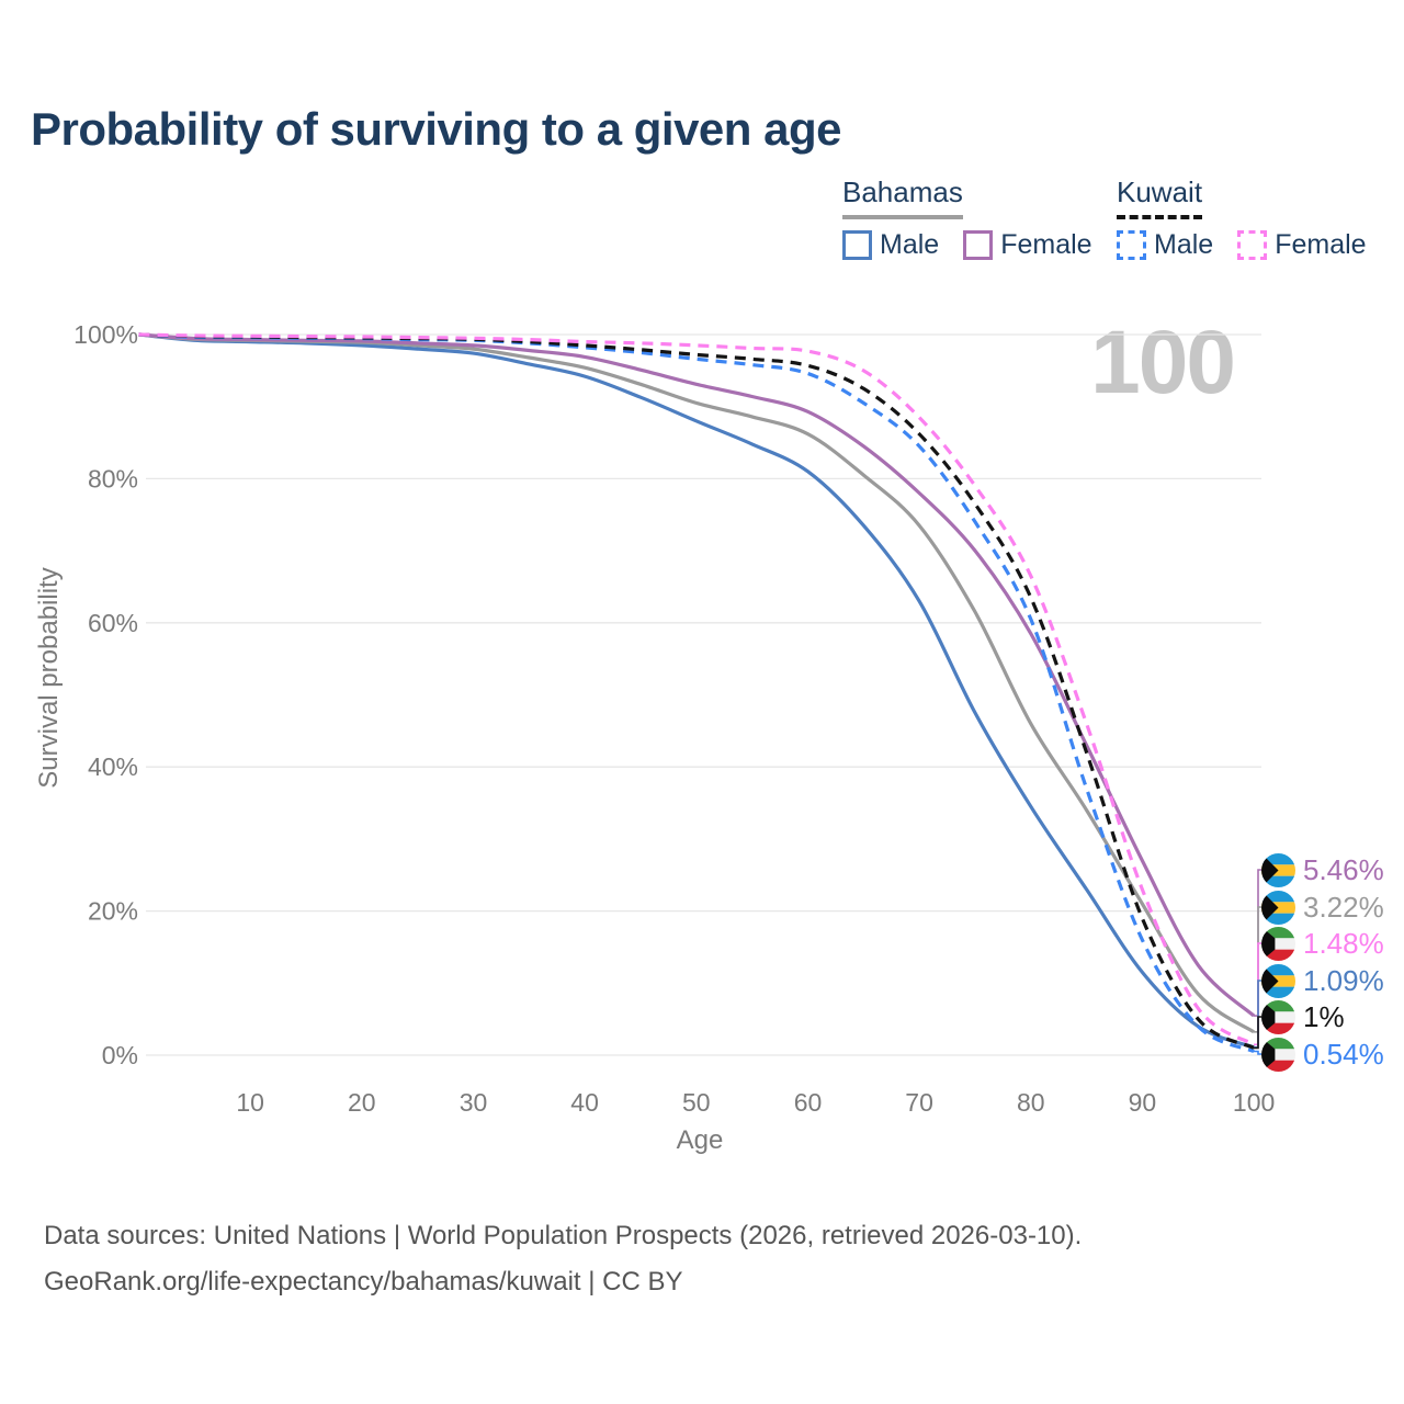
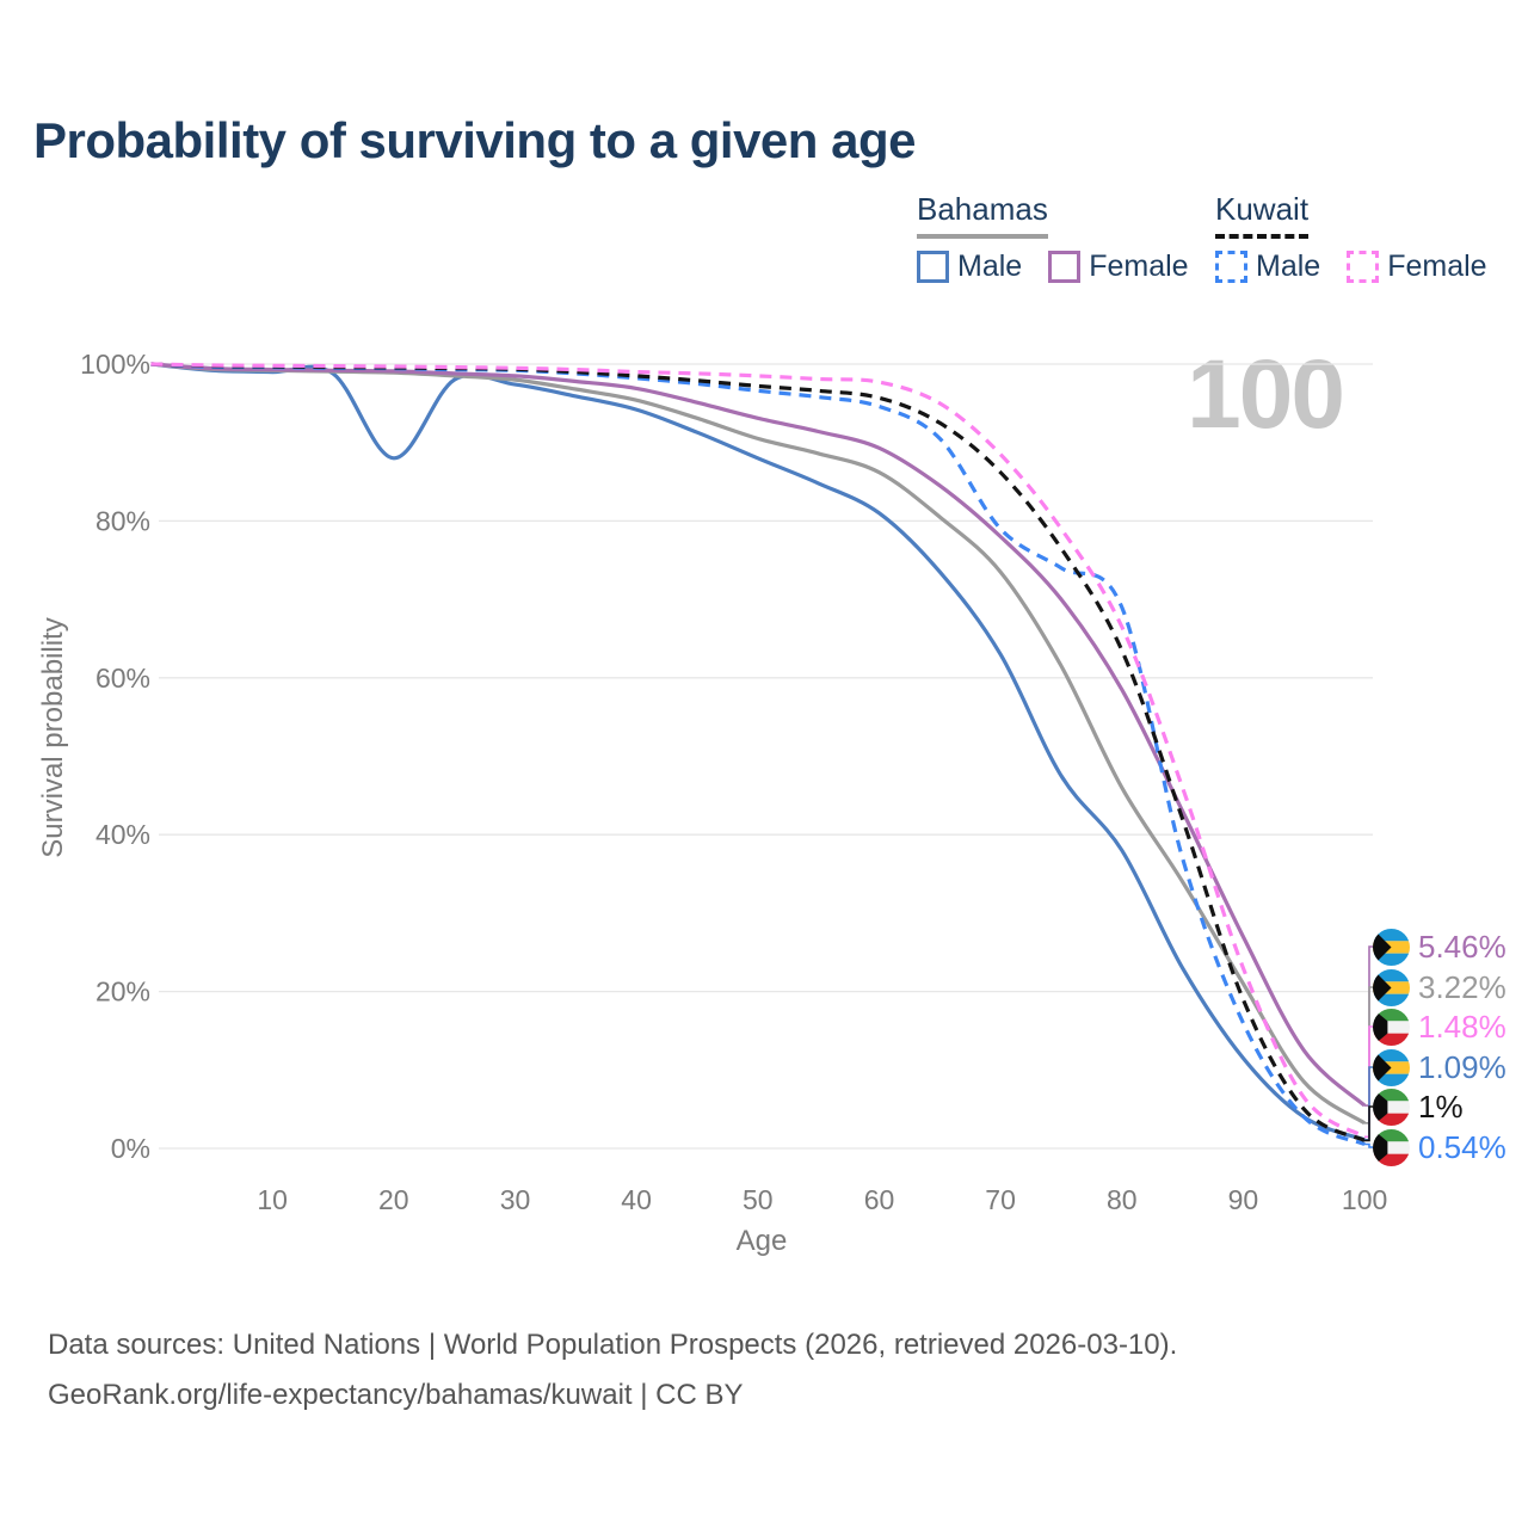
Bahamas Male/20: 98% -> 88%
Kuwait Male/70: 84% -> 79%
Bahamas Male/80: 34% -> 38%
Kuwait Male/80: 60% -> 69%
